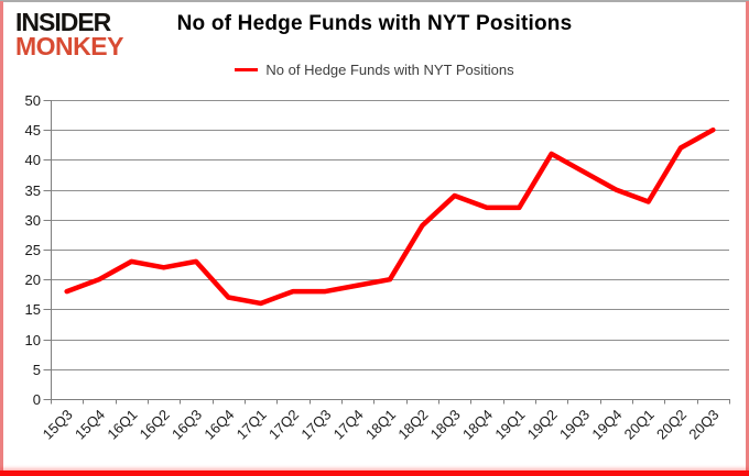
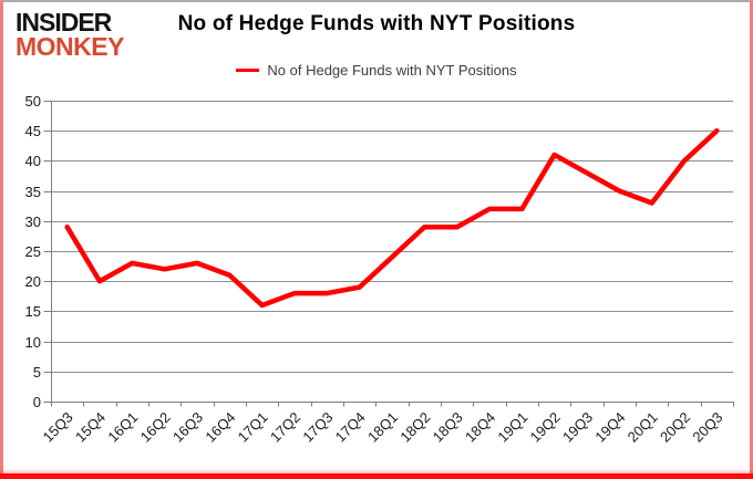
15Q3: 18 -> 29
16Q4: 17 -> 21
18Q1: 20 -> 24
18Q3: 34 -> 29
20Q2: 42 -> 40
